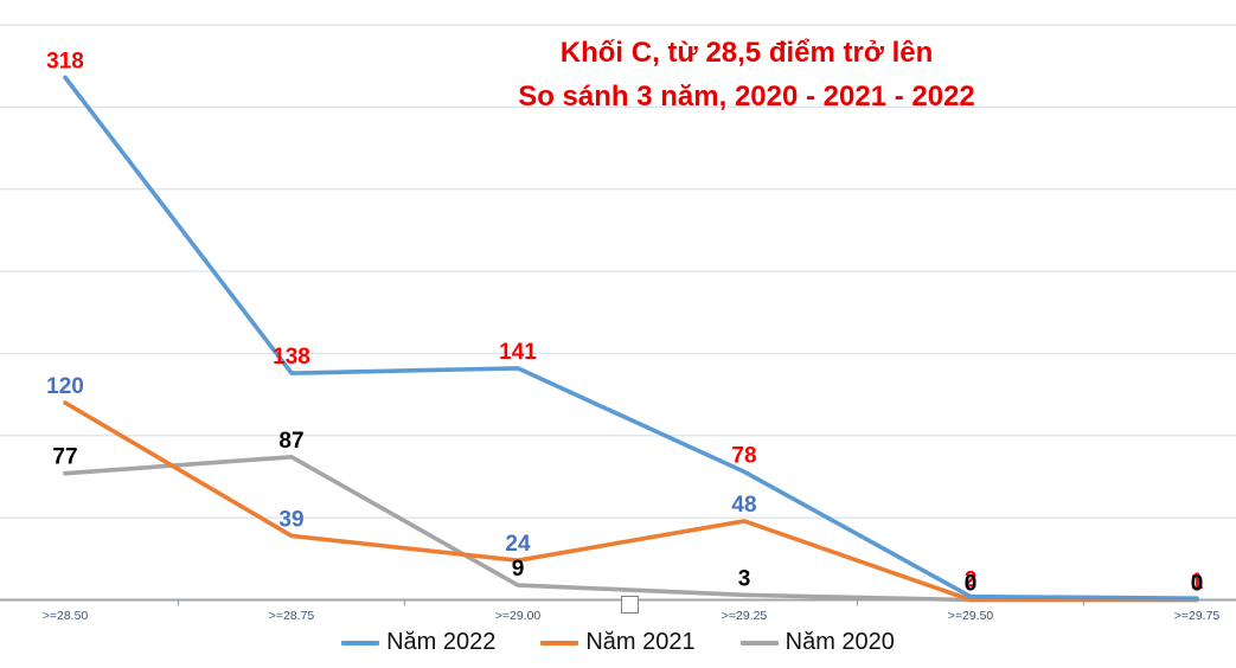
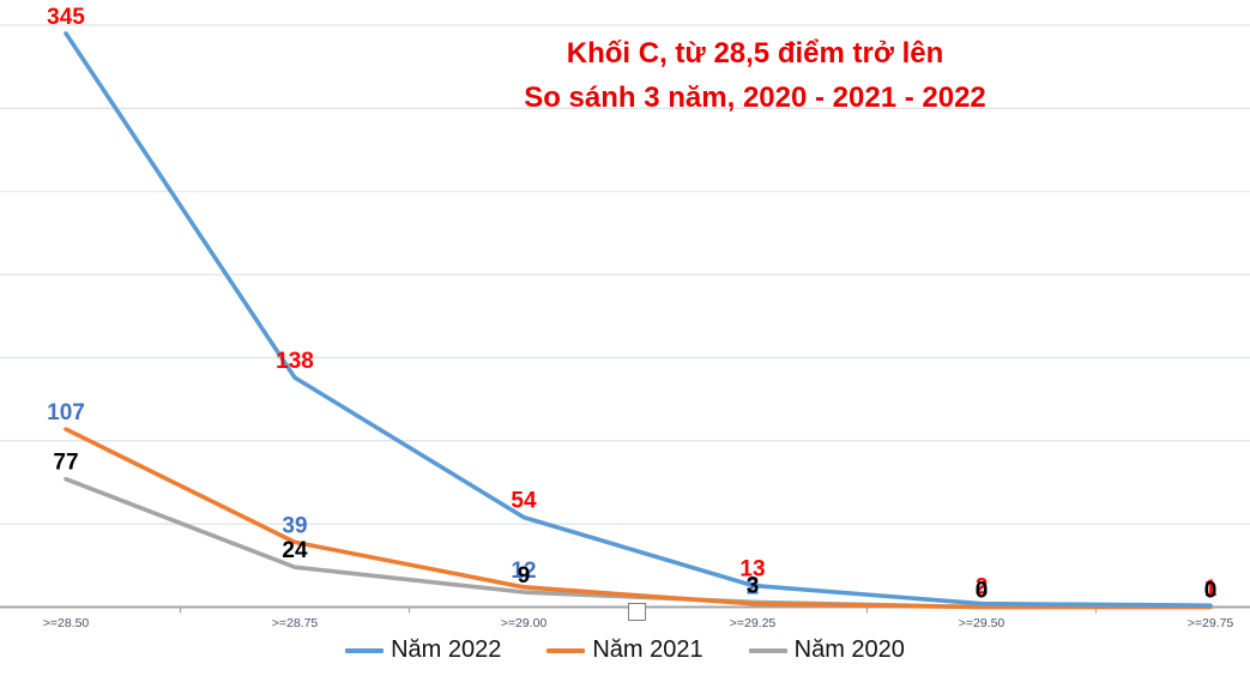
Năm 2022/>=28.50: 318 -> 345
Năm 2021/>=28.50: 120 -> 107
Năm 2020/>=28.75: 87 -> 24
Năm 2022/>=29.00: 141 -> 54
Năm 2021/>=29.00: 24 -> 12
Năm 2022/>=29.25: 78 -> 13
Năm 2021/>=29.25: 48 -> 2
